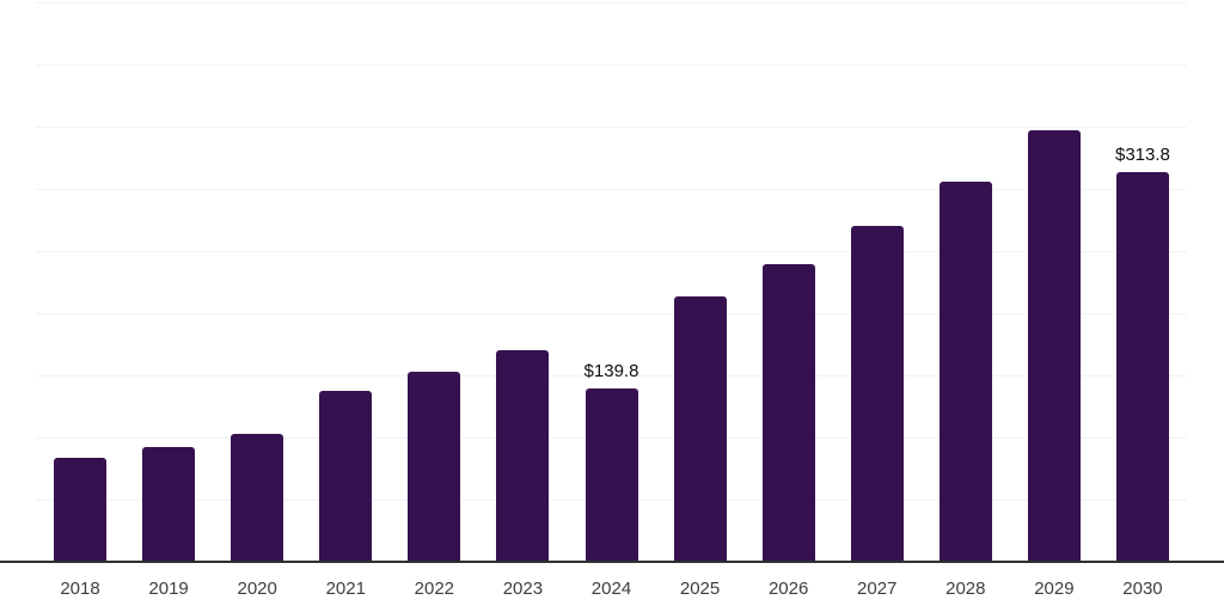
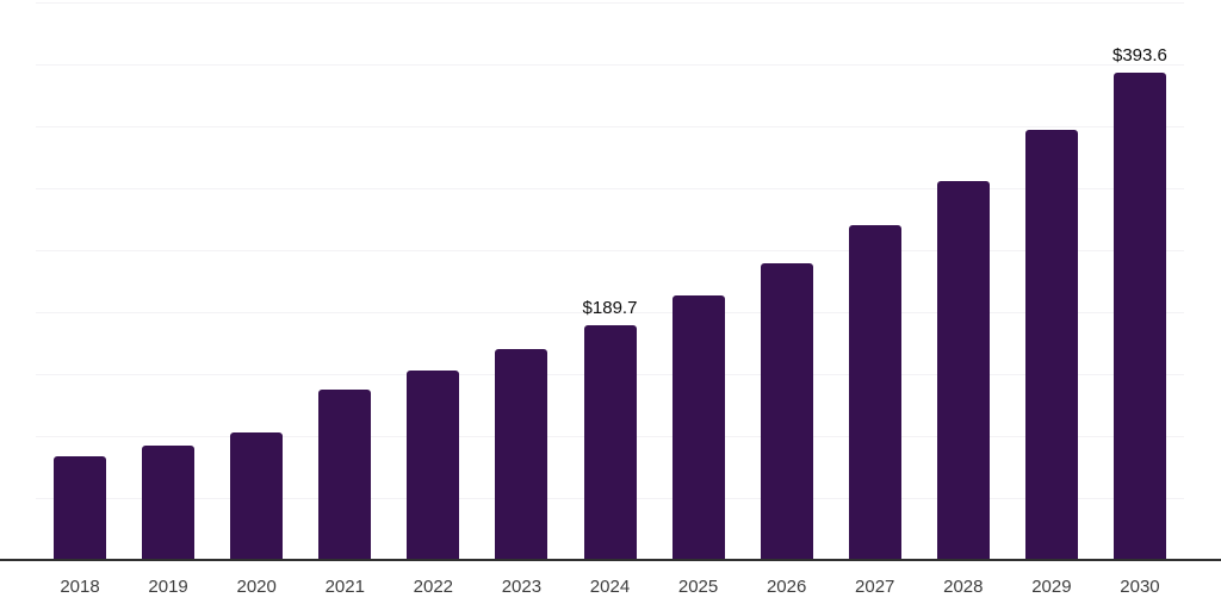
2024: $139.8 -> $189.7
2030: $313.8 -> $393.6
